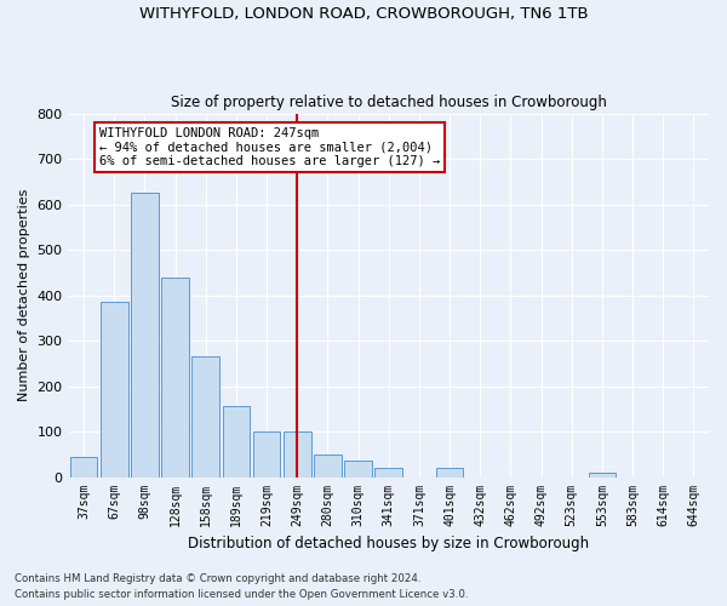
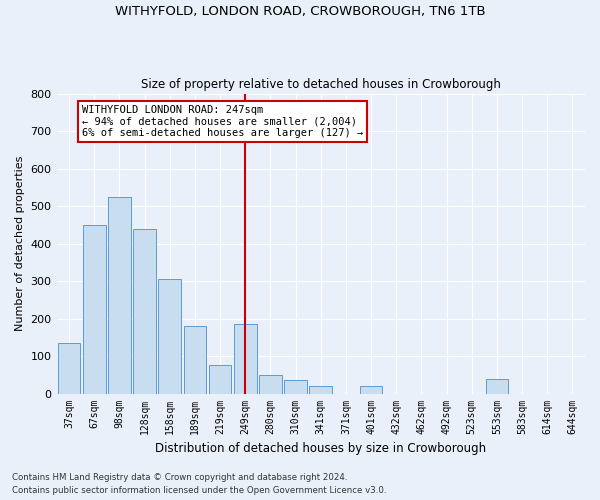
37sqm: 45 -> 135
67sqm: 385 -> 450
98sqm: 625 -> 525
158sqm: 265 -> 305
189sqm: 155 -> 180
219sqm: 100 -> 75
249sqm: 100 -> 185
553sqm: 10 -> 40
